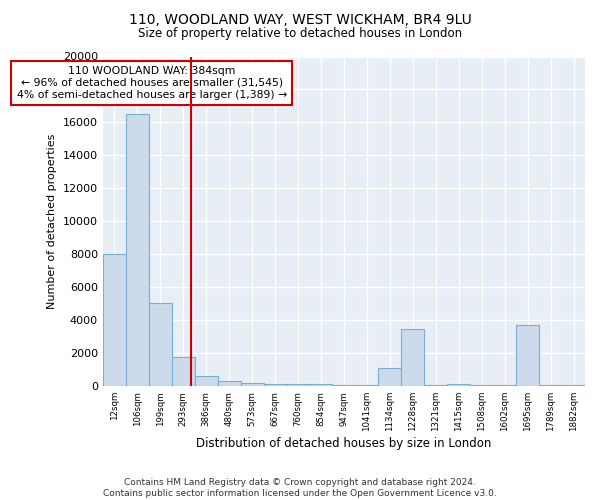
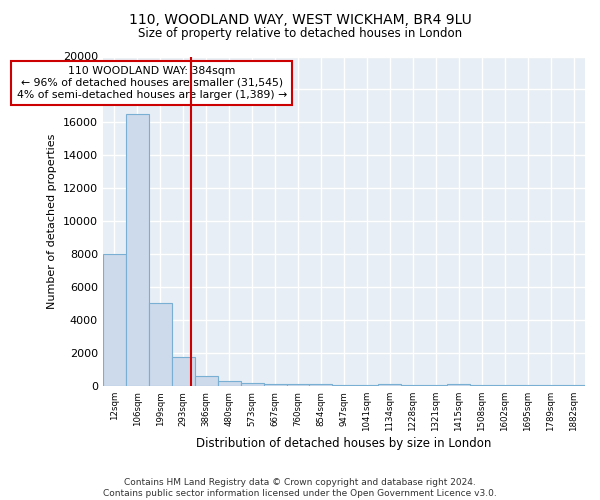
1134sqm: 1100 -> 100
1228sqm: 3500 -> 100
1695sqm: 3700 -> 0
